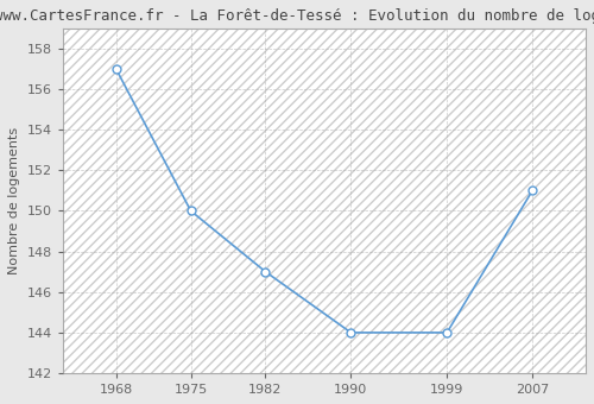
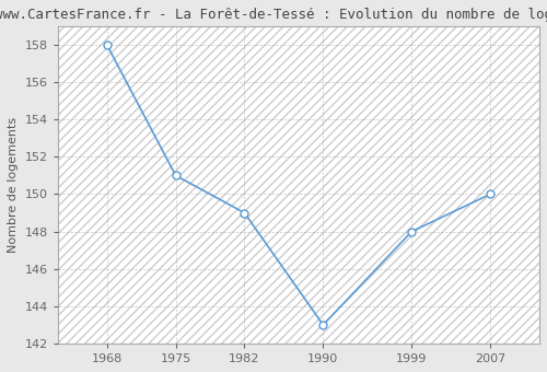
1968: 157 -> 158
1975: 150 -> 151
1982: 147 -> 149
1990: 144 -> 143
1999: 144 -> 148
2007: 151 -> 150
